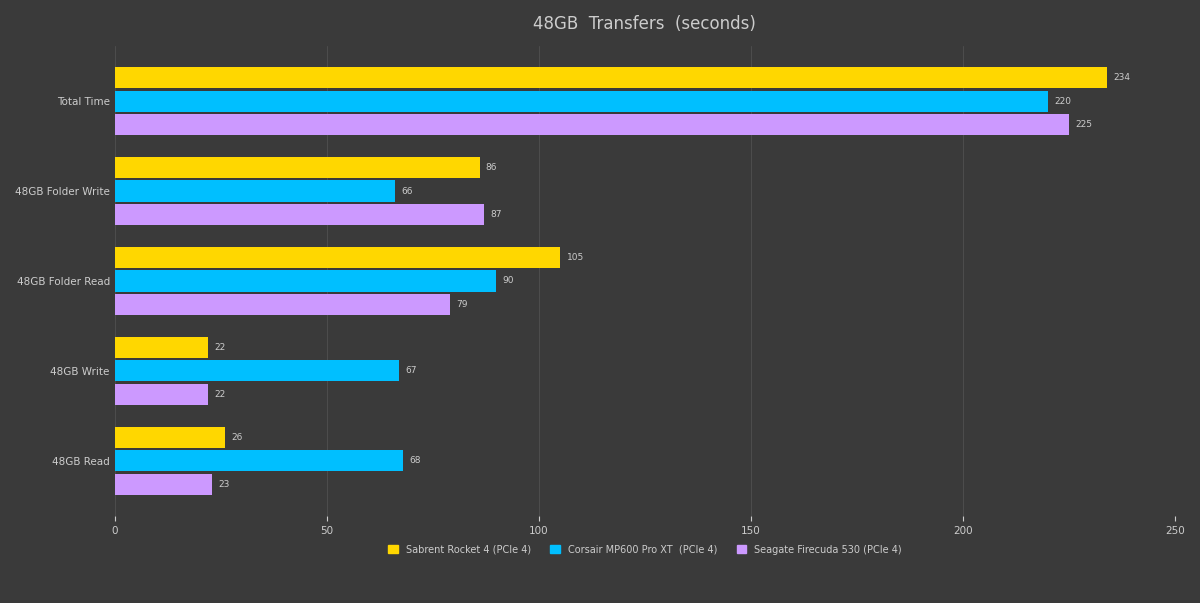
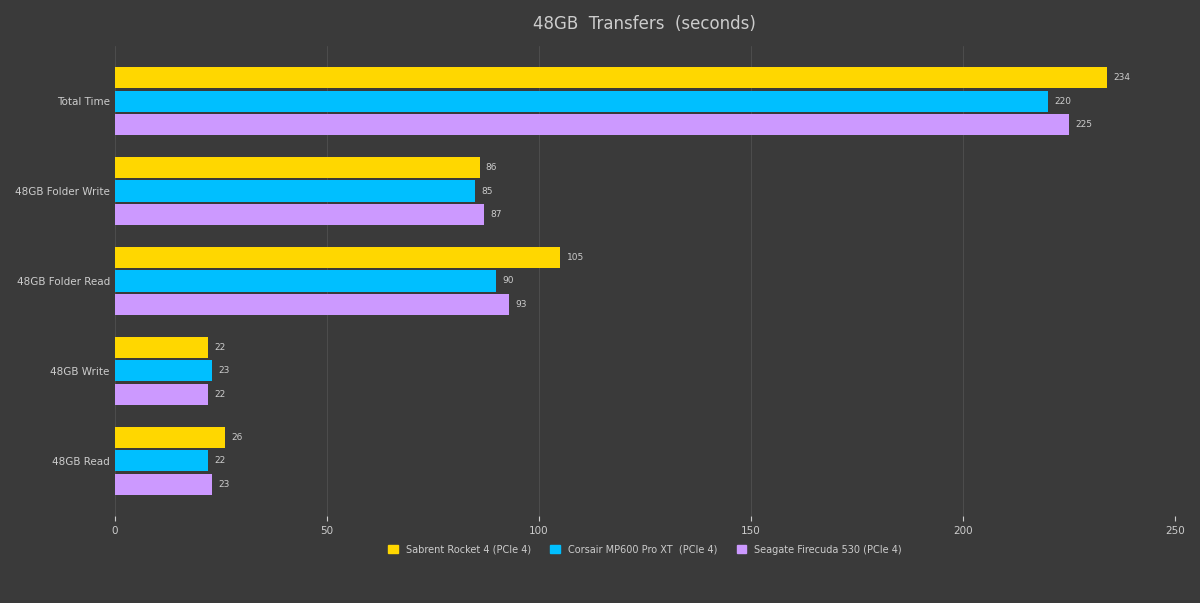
Corsair MP600 Pro XT (PCIe 4)/48GB Folder Write: 66 -> 85
Seagate Firecuda 530 (PCIe 4)/48GB Folder Read: 79 -> 93
Corsair MP600 Pro XT (PCIe 4)/48GB Write: 67 -> 23
Corsair MP600 Pro XT (PCIe 4)/48GB Read: 68 -> 22
